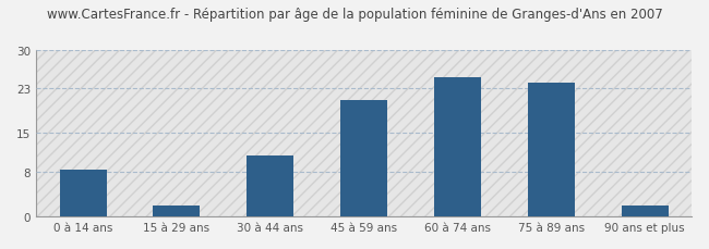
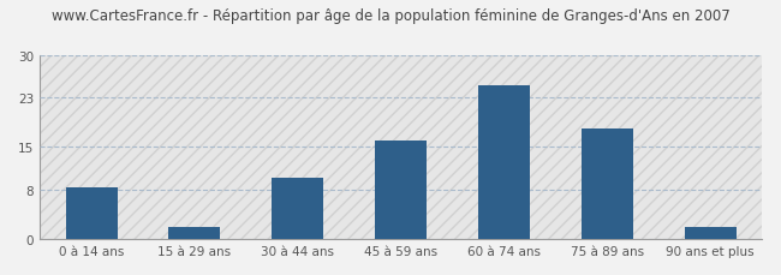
30 à 44 ans: 11.0 -> 10.0
45 à 59 ans: 21.0 -> 16.0
75 à 89 ans: 24.0 -> 18.0
